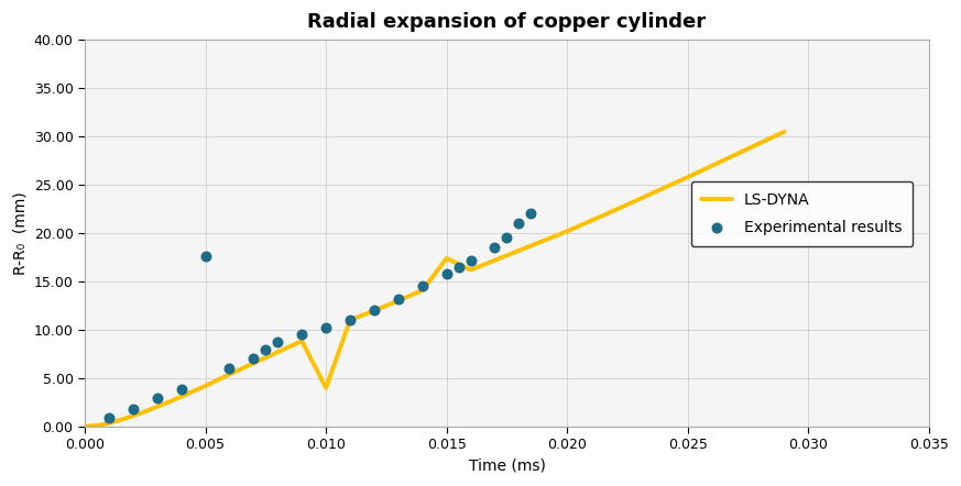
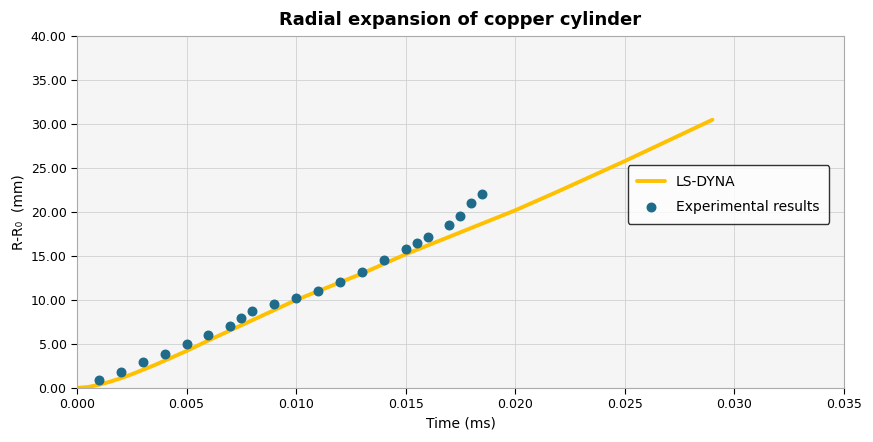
Experimental results/0.005: 17.6 -> 5.0
LS-DYNA/0.010: 4.0 -> 10.0
LS-DYNA/0.015: 17.4 -> 15.2
